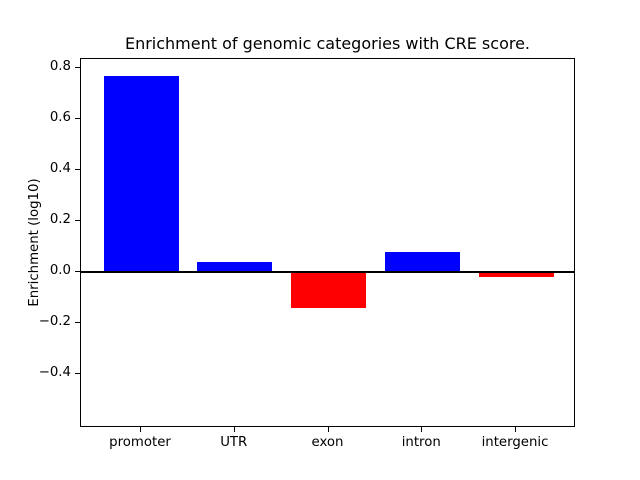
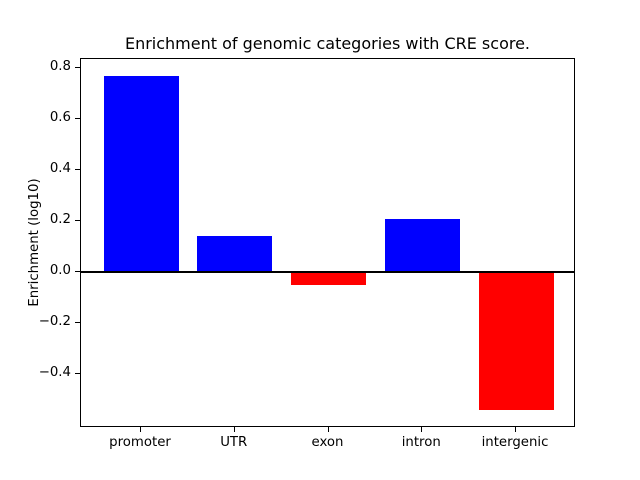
UTR: 0.04 -> 0.14
exon: -0.14 -> -0.05
intron: 0.08 -> 0.21
intergenic: -0.02 -> -0.54
